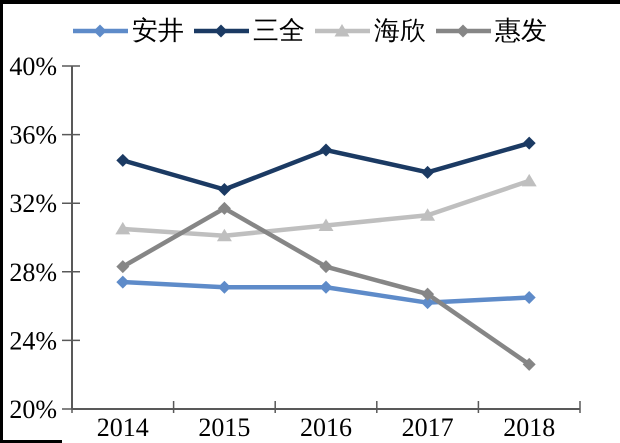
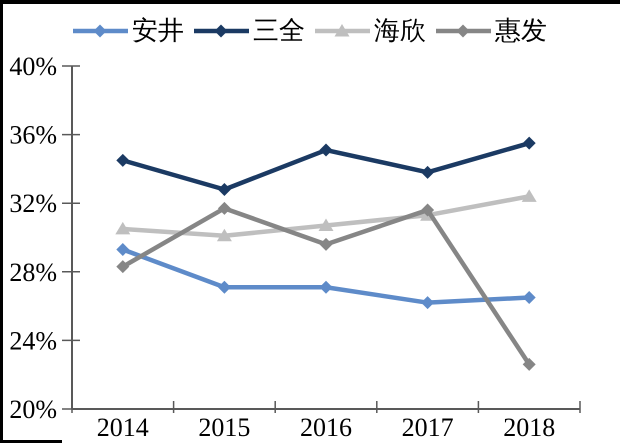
安井/2014: 27.4% -> 29.3%
惠发/2016: 28.3% -> 29.6%
惠发/2017: 26.7% -> 31.6%
海欣/2018: 33.3% -> 32.4%
